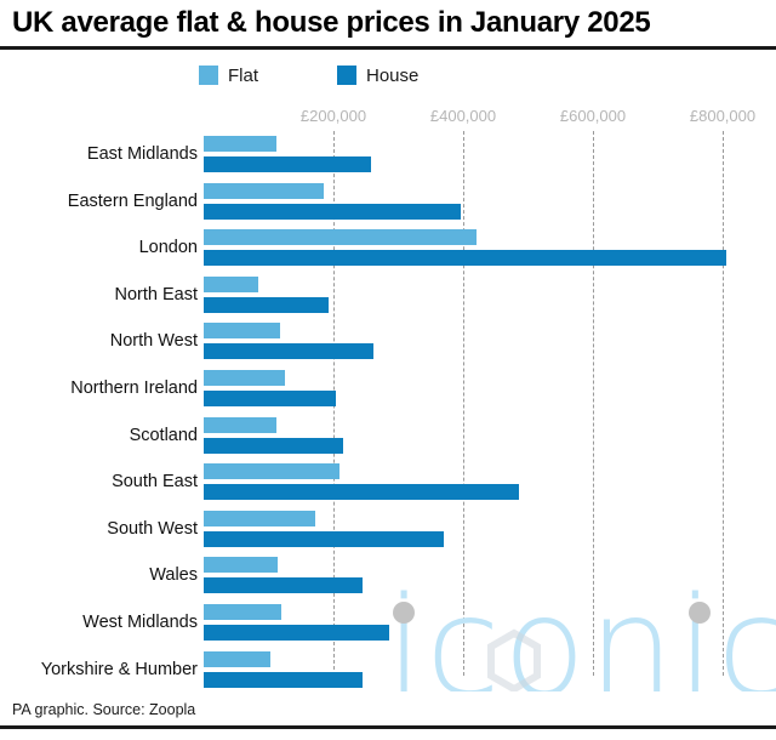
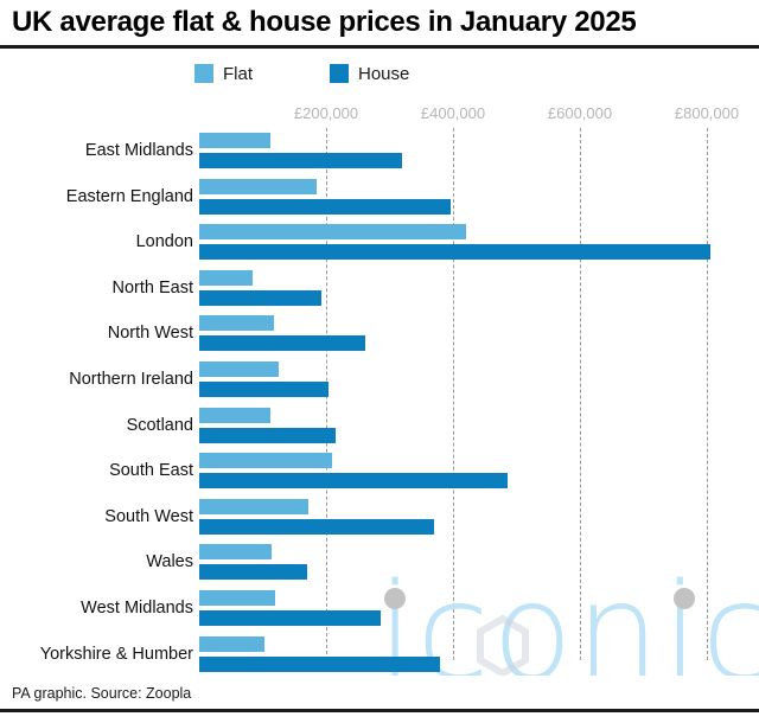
House/East Midlands: £260000 -> £320000
House/Wales: £240000 -> £170000
House/Yorkshire & Humber: £240000 -> £380000
